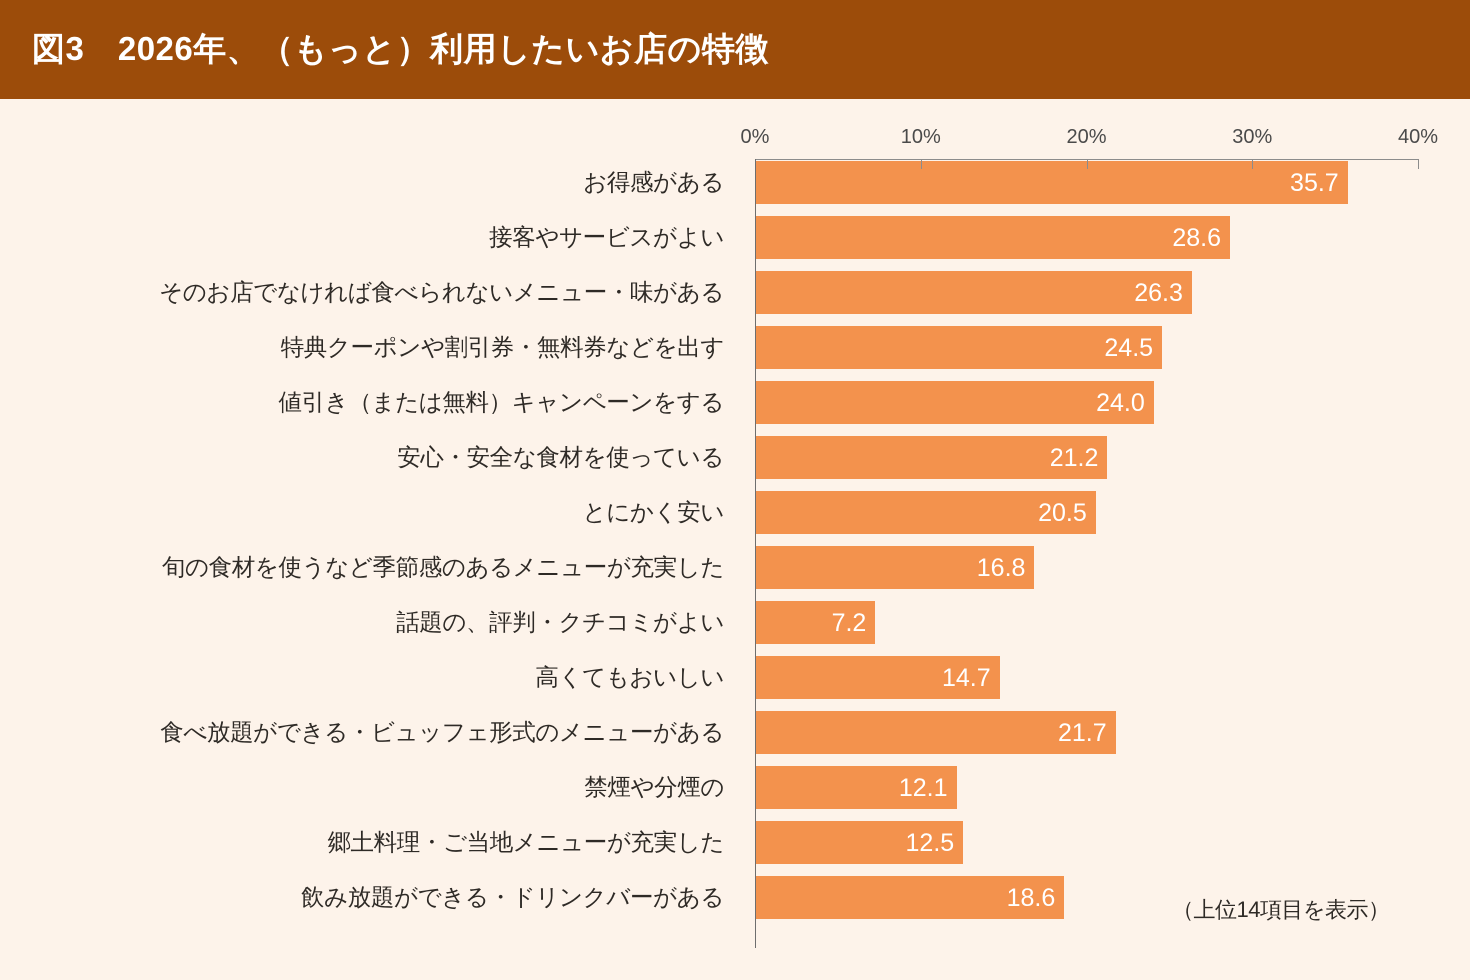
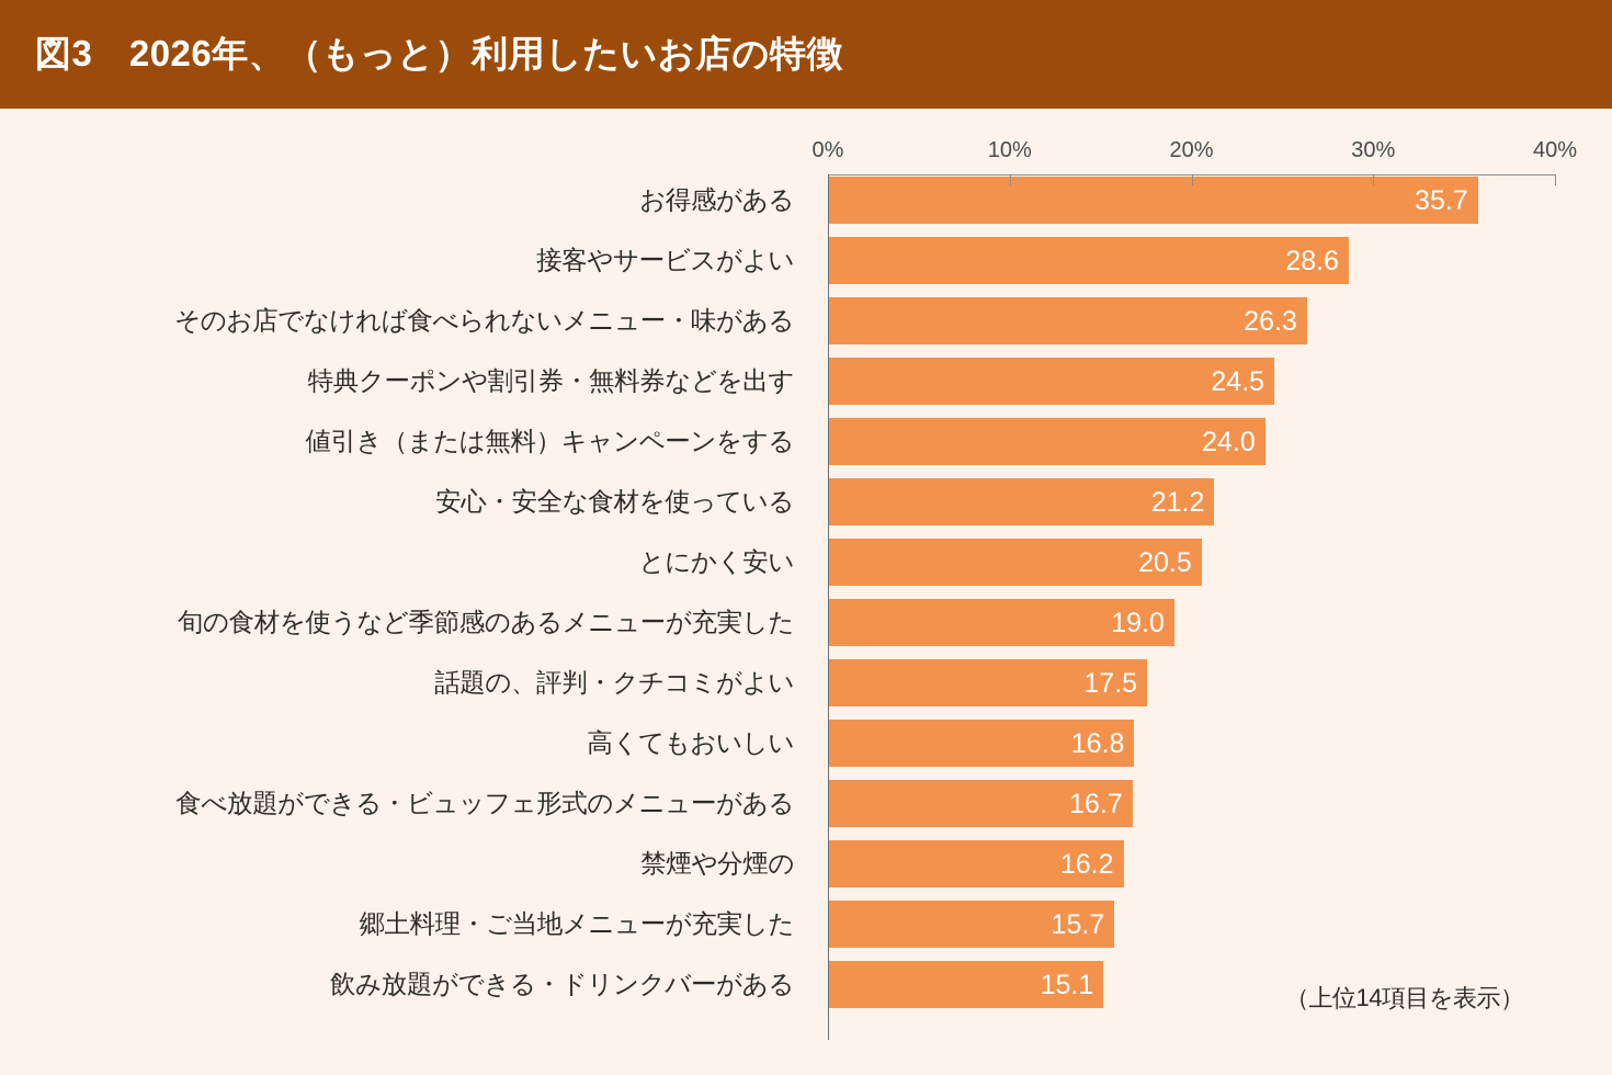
旬の食材を使うなど季節感のあるメニューが充実した: 16.8 -> 19.0
話題の、評判・クチコミがよい: 7.2 -> 17.5
高くてもおいしい: 14.7 -> 16.8
食べ放題ができる・ビュッフェ形式のメニューがある: 21.7 -> 16.7
禁煙や分煙の: 12.1 -> 16.2
郷土料理・ご当地メニューが充実した: 12.5 -> 15.7
飲み放題ができる・ドリンクバーがある: 18.6 -> 15.1
